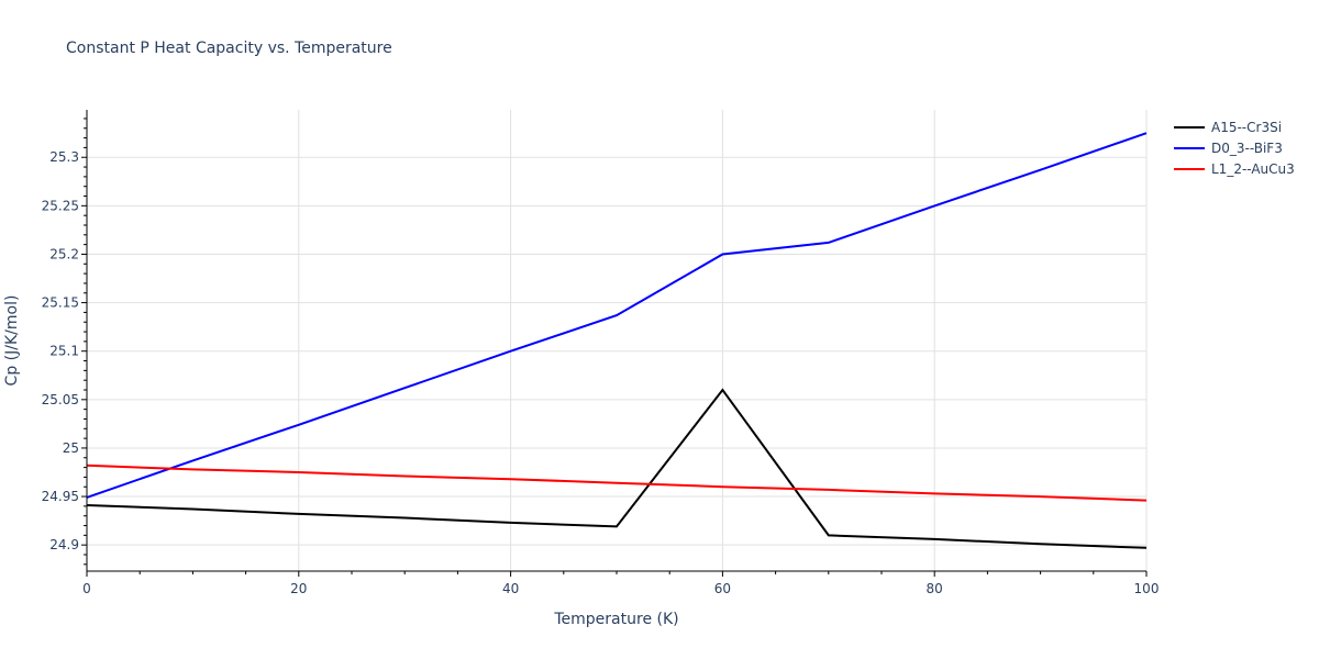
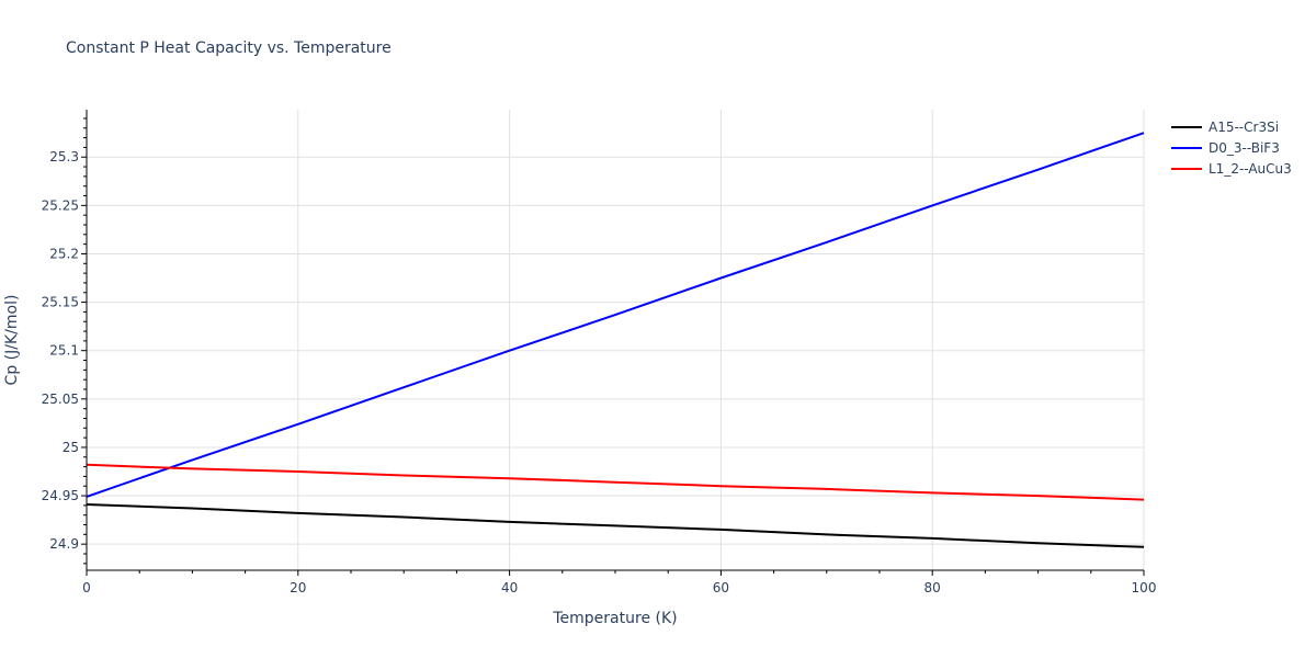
A15--Cr3Si/60: 25.06 -> 24.91
D0_3--BiF3/60: 25.20 -> 25.18
